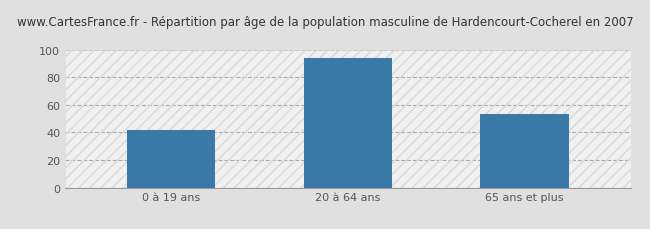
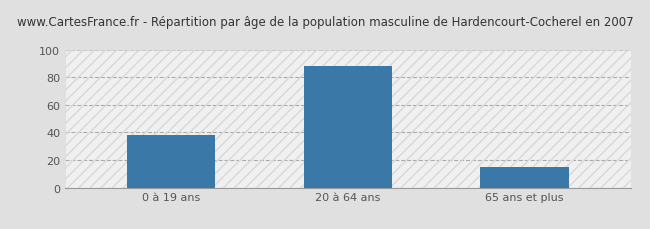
0 à 19 ans: 42 -> 38
20 à 64 ans: 94 -> 88
65 ans et plus: 53 -> 15
